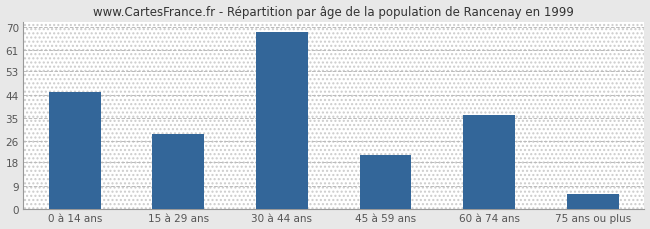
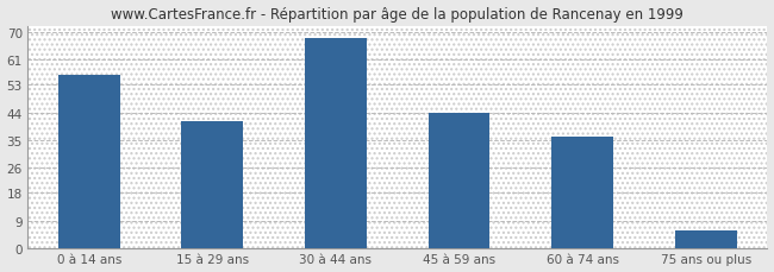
0 à 14 ans: 45 -> 56
15 à 29 ans: 29 -> 41
45 à 59 ans: 21 -> 44
